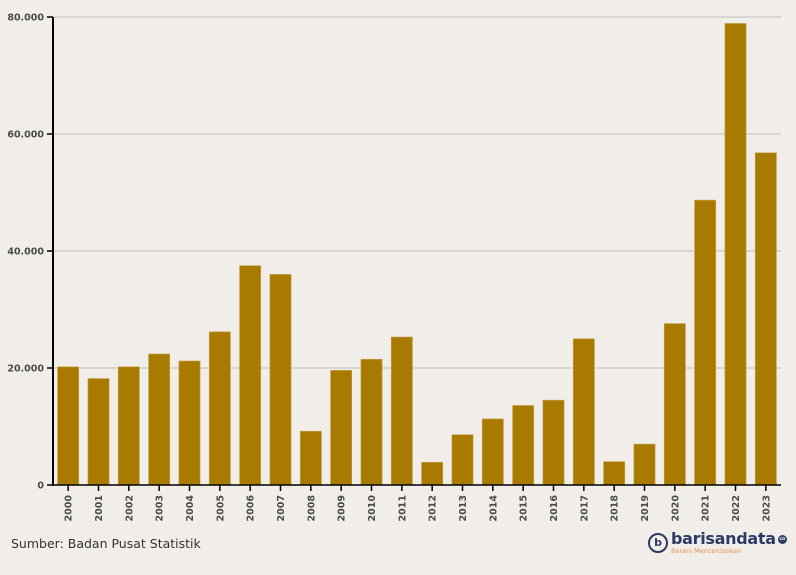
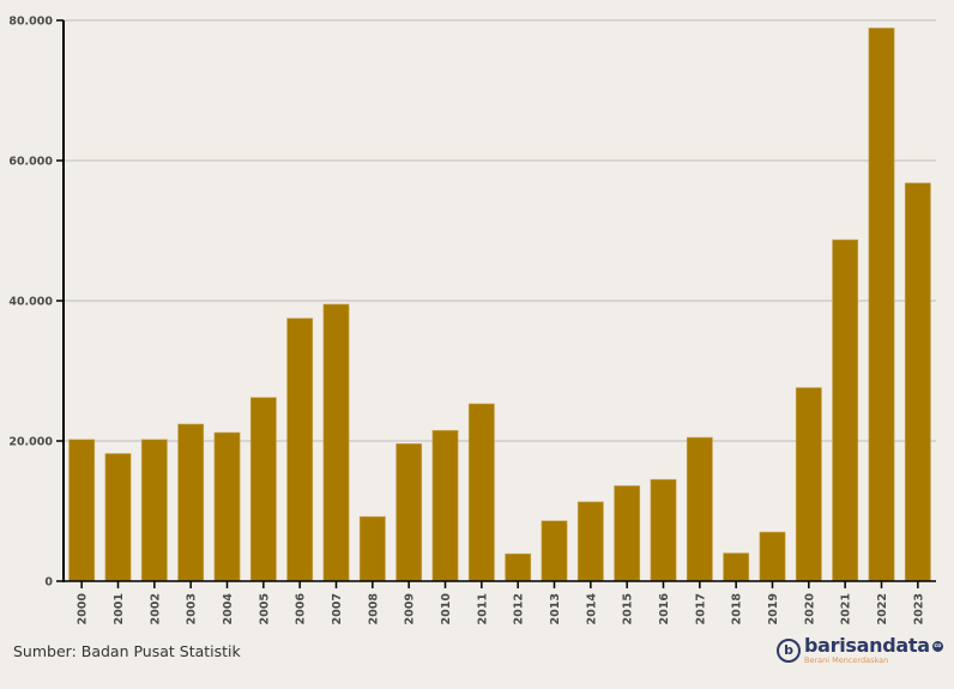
2007: 36000 -> 40000
2017: 25000 -> 20000
